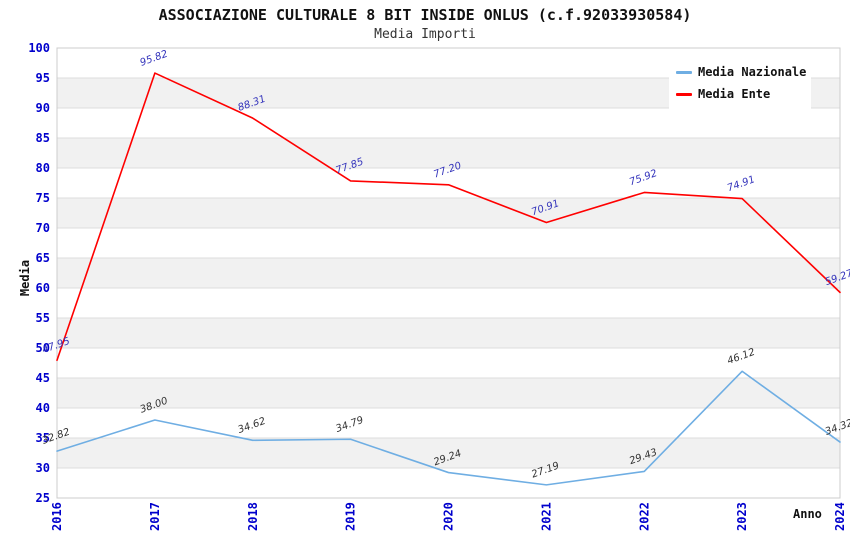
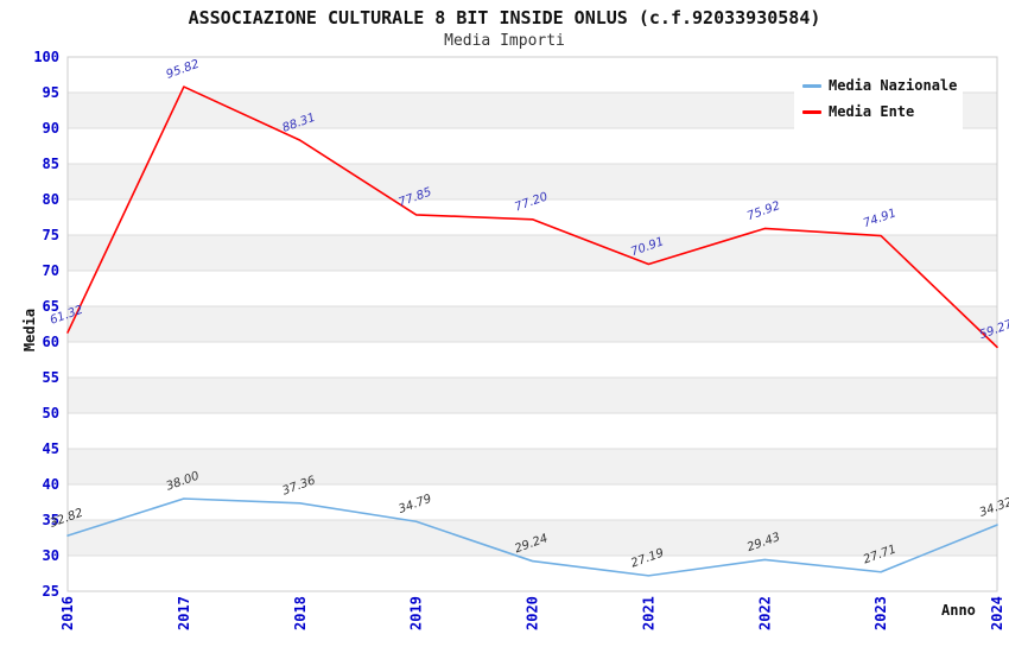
Media Ente/2016: 47.95 -> 61.32
Media Nazionale/2018: 34.62 -> 37.36
Media Nazionale/2023: 46.12 -> 27.71
